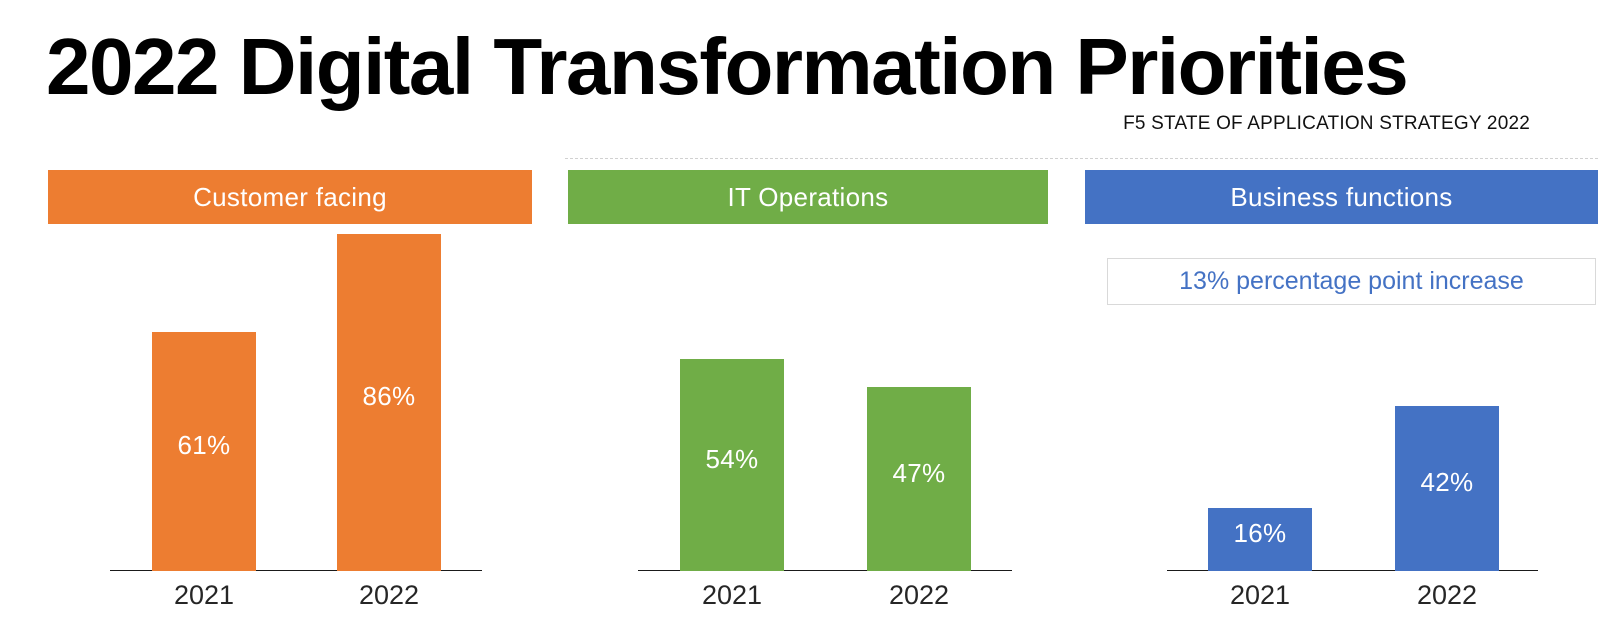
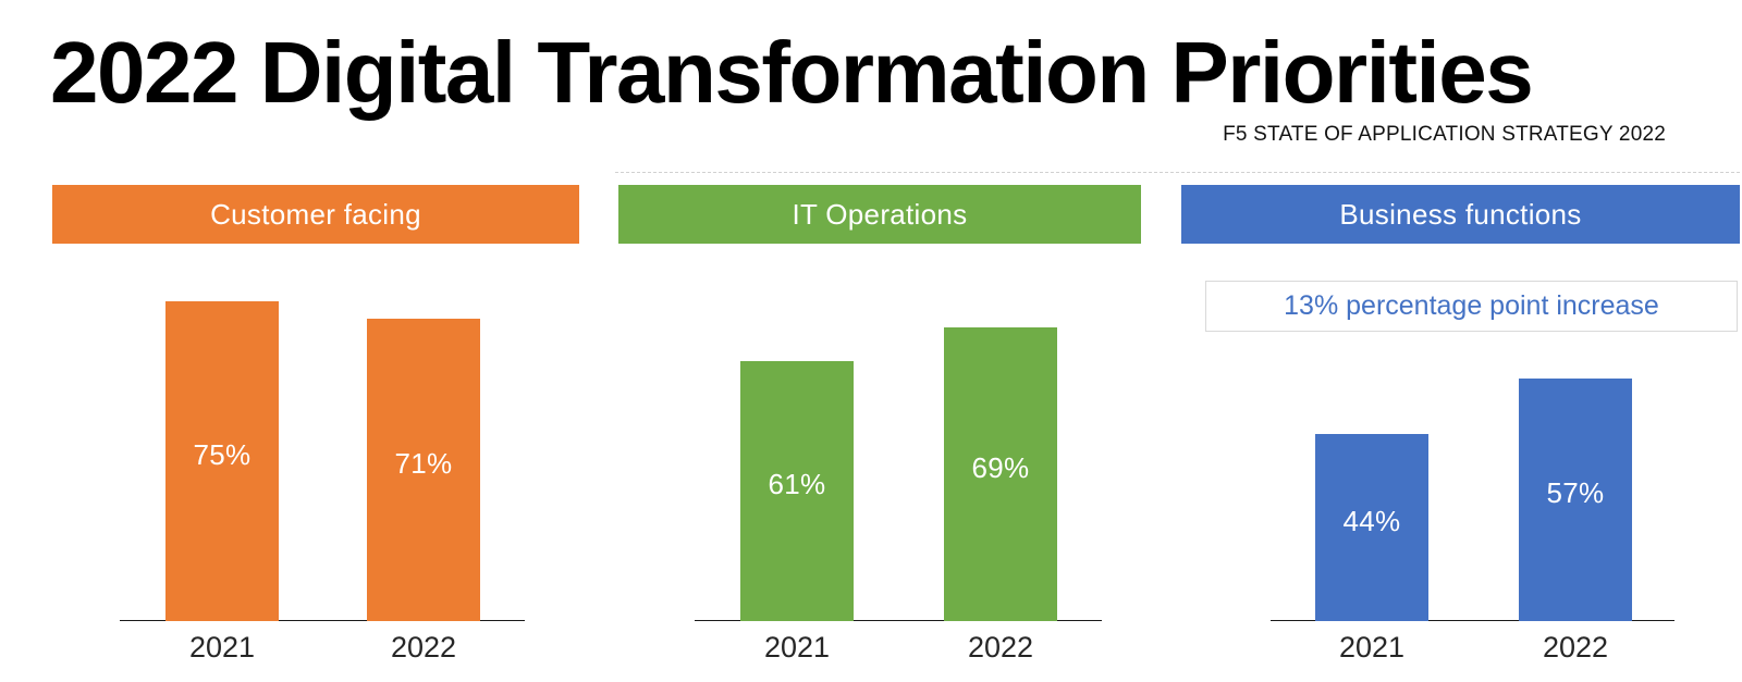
Customer facing/2021: 61% -> 75%
Customer facing/2022: 86% -> 71%
IT Operations/2021: 54% -> 61%
IT Operations/2022: 47% -> 69%
Business functions/2021: 16% -> 44%
Business functions/2022: 42% -> 57%
